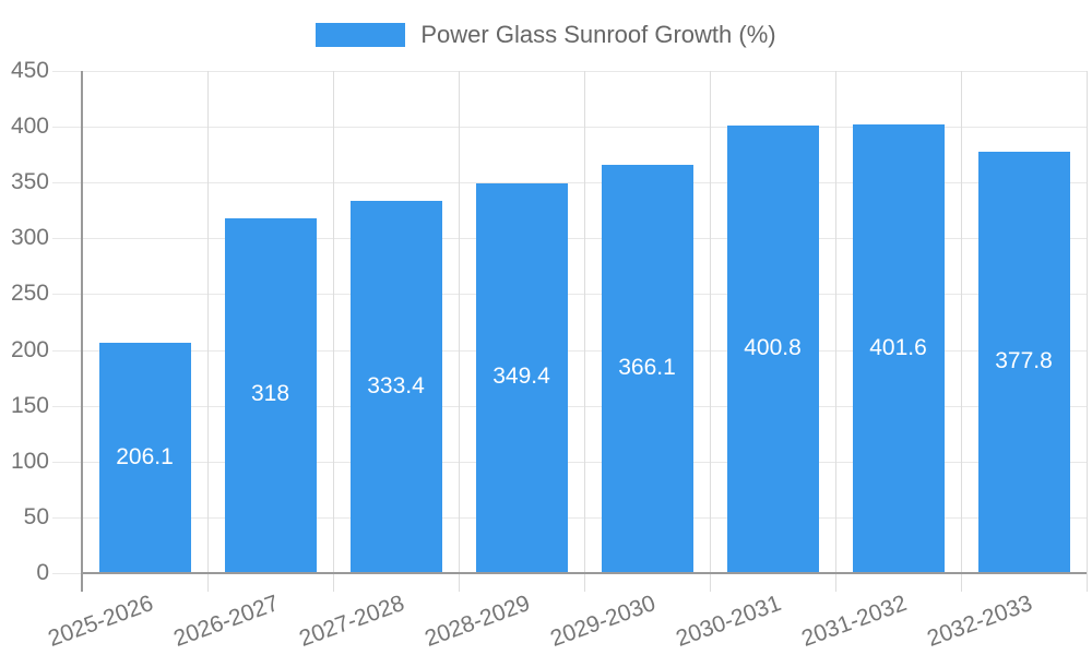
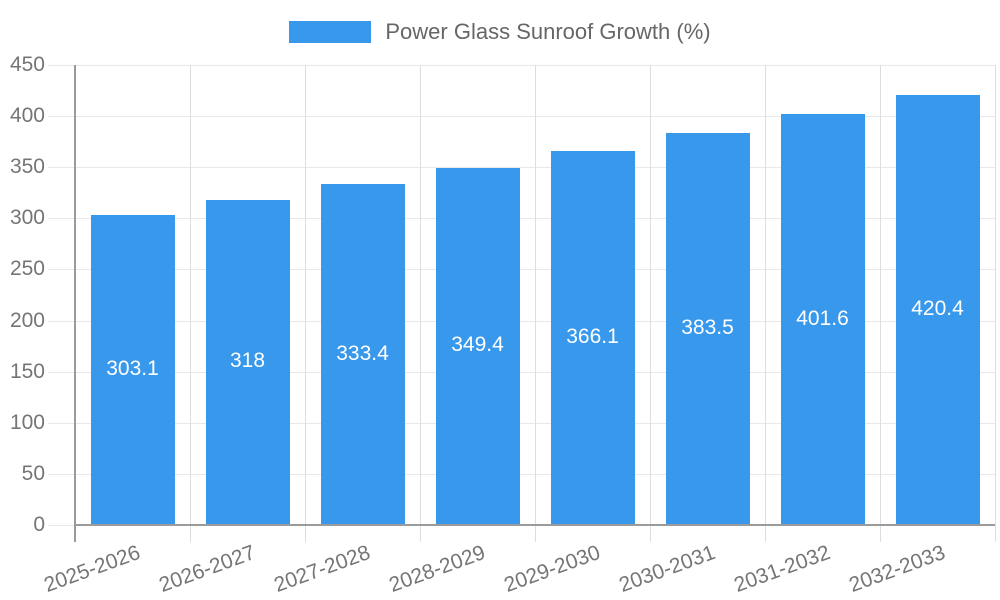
2025-2026: 206.1 -> 303.1
2030-2031: 400.8 -> 383.5
2032-2033: 377.8 -> 420.4
